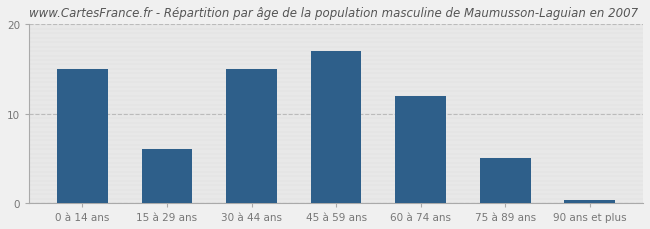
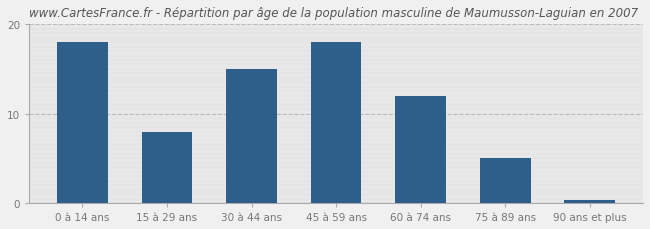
0 à 14 ans: 15.0 -> 18.0
15 à 29 ans: 6.0 -> 8.0
45 à 59 ans: 17.0 -> 18.0
